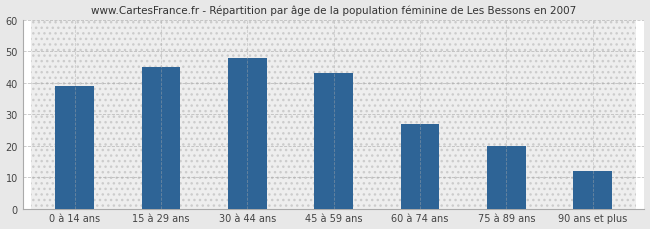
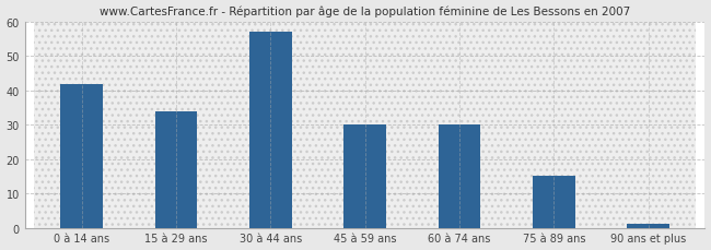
0 à 14 ans: 39 -> 42
15 à 29 ans: 45 -> 34
30 à 44 ans: 48 -> 57
45 à 59 ans: 43 -> 30
60 à 74 ans: 27 -> 30
75 à 89 ans: 20 -> 15
90 ans et plus: 12 -> 1
